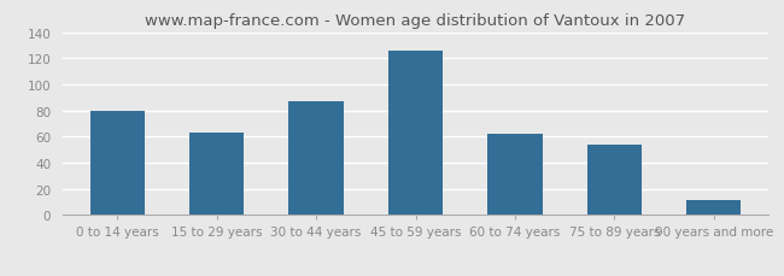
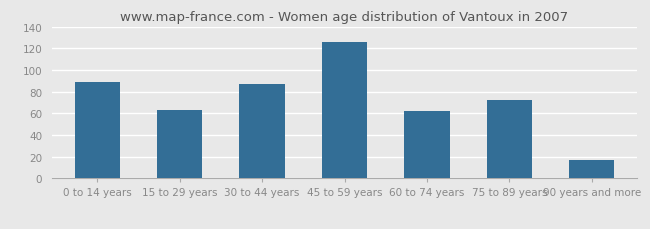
0 to 14 years: 80 -> 89
75 to 89 years: 54 -> 72
90 years and more: 11 -> 17
